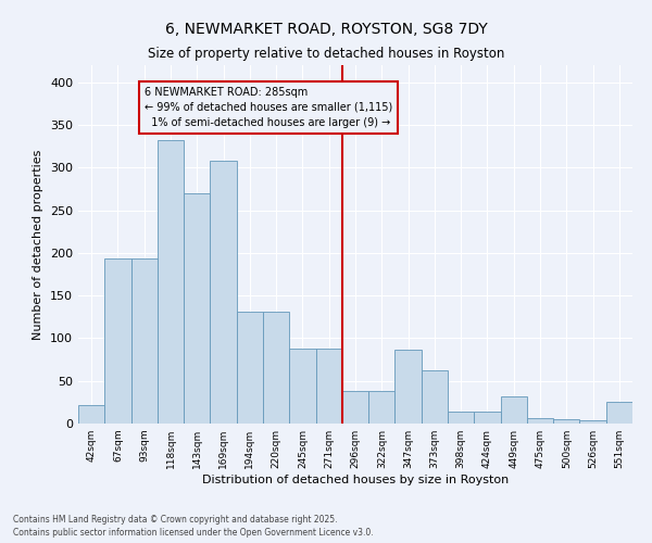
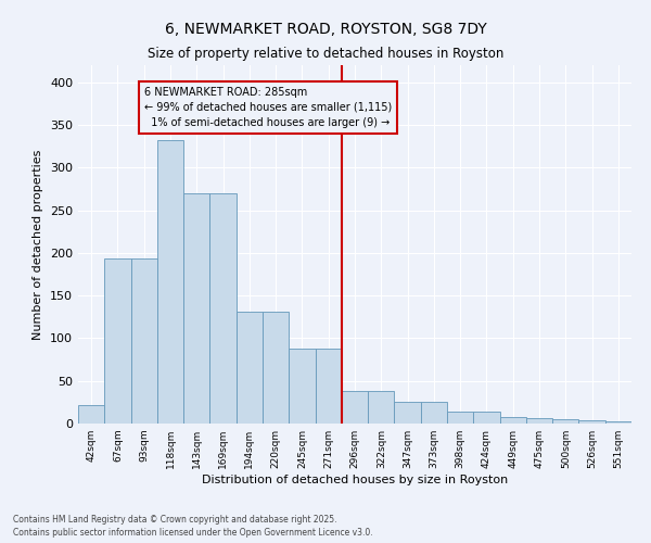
169sqm: 308 -> 270
347sqm: 86 -> 25
373sqm: 62 -> 25
449sqm: 32 -> 8
551sqm: 26 -> 2
